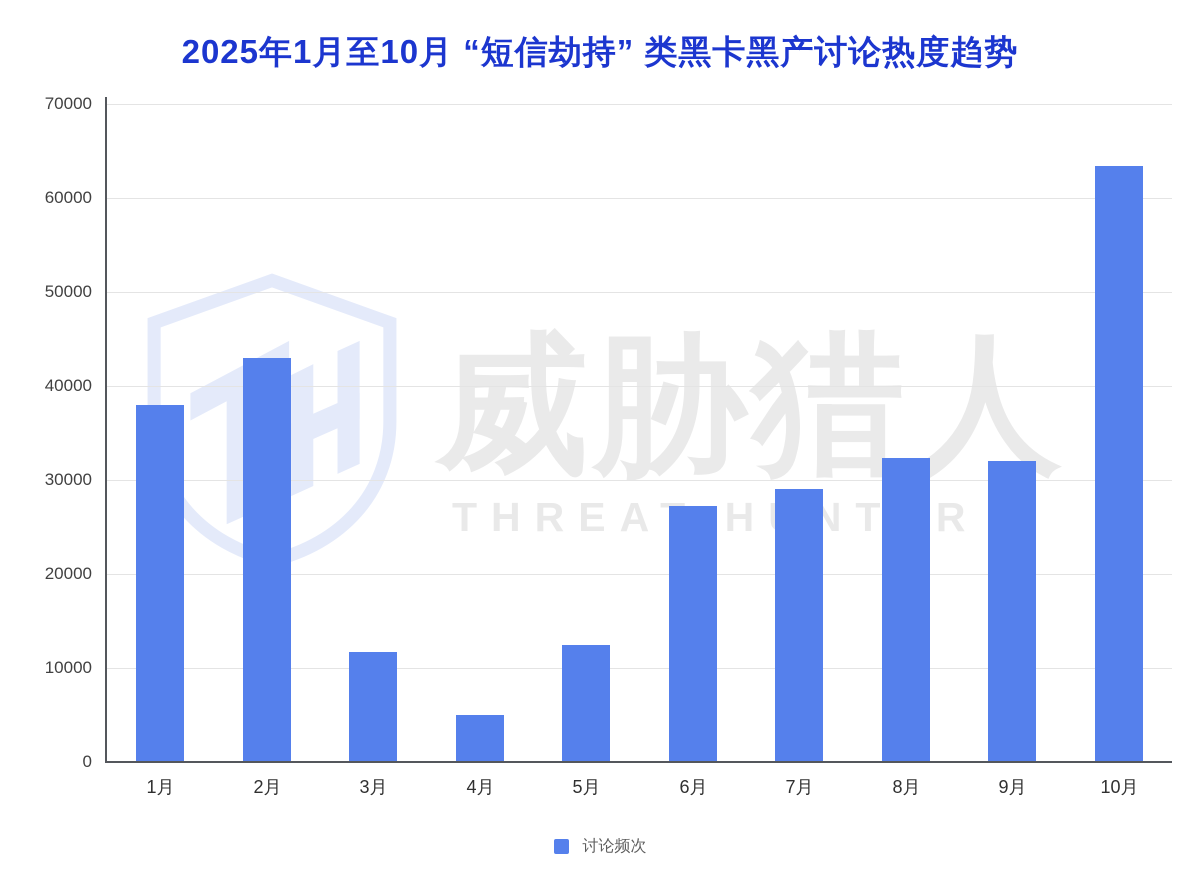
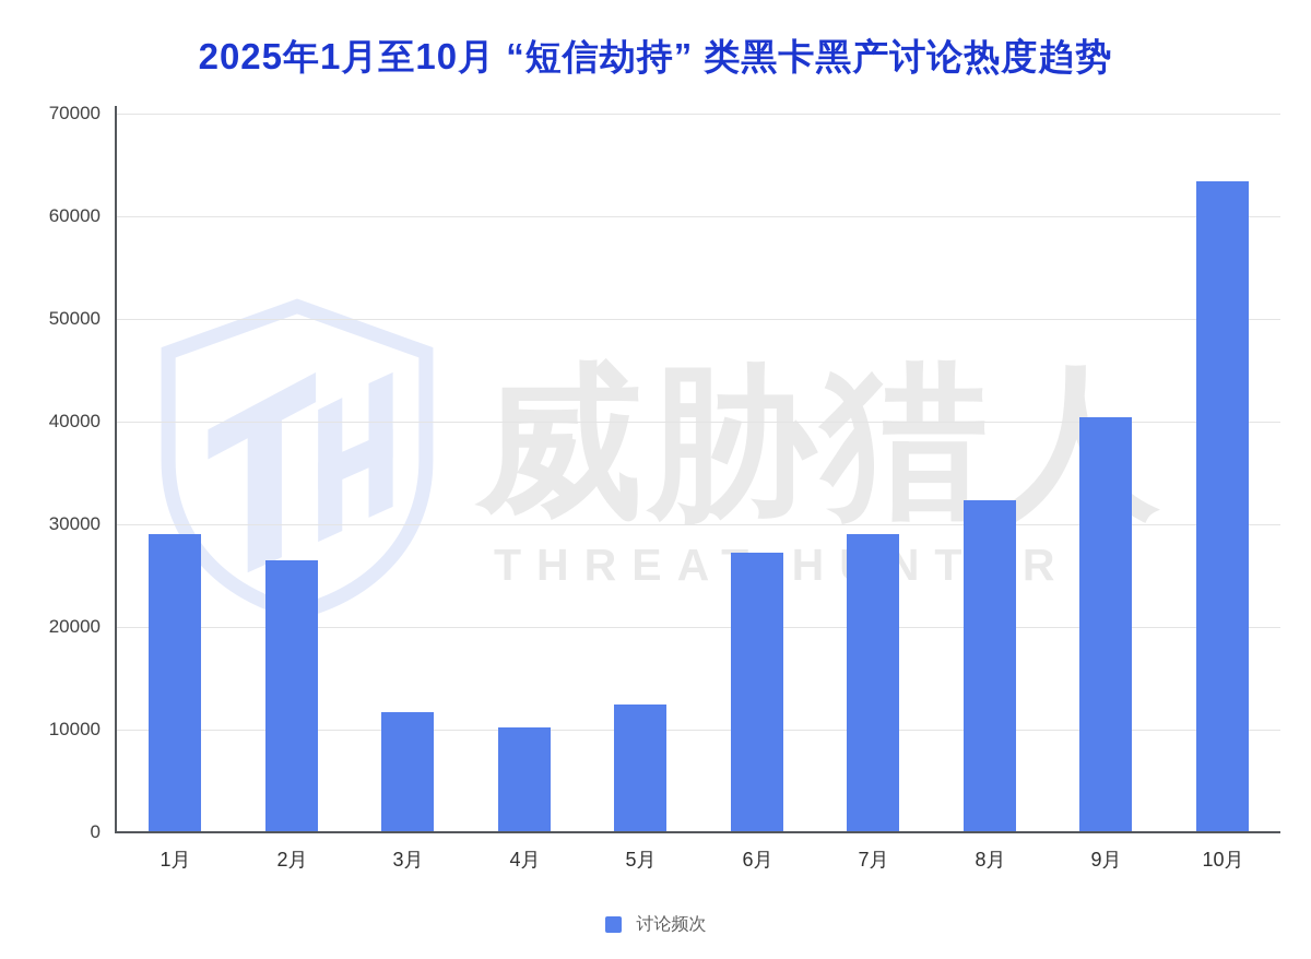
1月: 38000 -> 29000
2月: 43000 -> 26000
4月: 5000 -> 10000
9月: 32000 -> 40000
